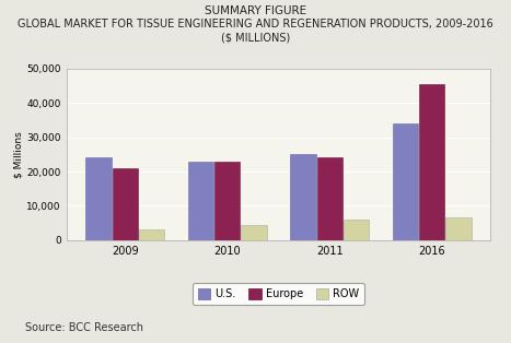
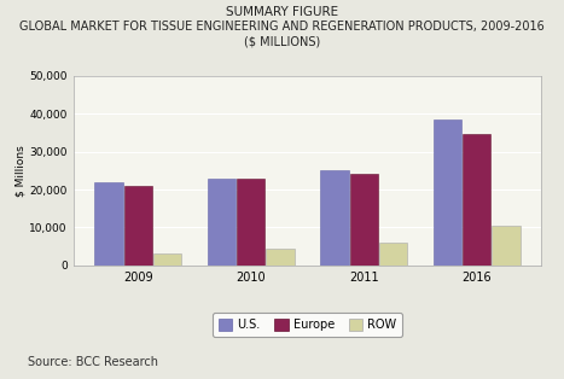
U.S./2009: 24,000 -> 22,000
U.S./2016: 34,000 -> 38,500
Europe/2016: 45,500 -> 34,500
ROW/2016: 6,500 -> 10,500
